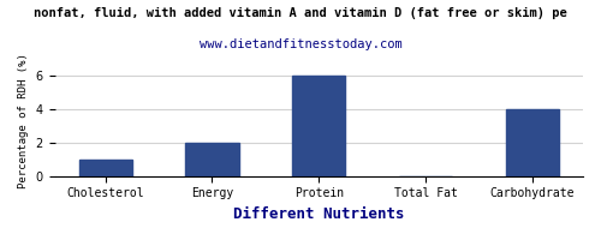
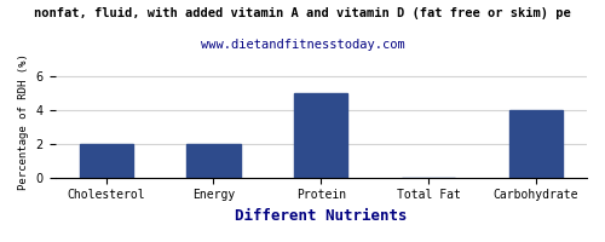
Cholesterol: 1 -> 2
Protein: 6 -> 5
